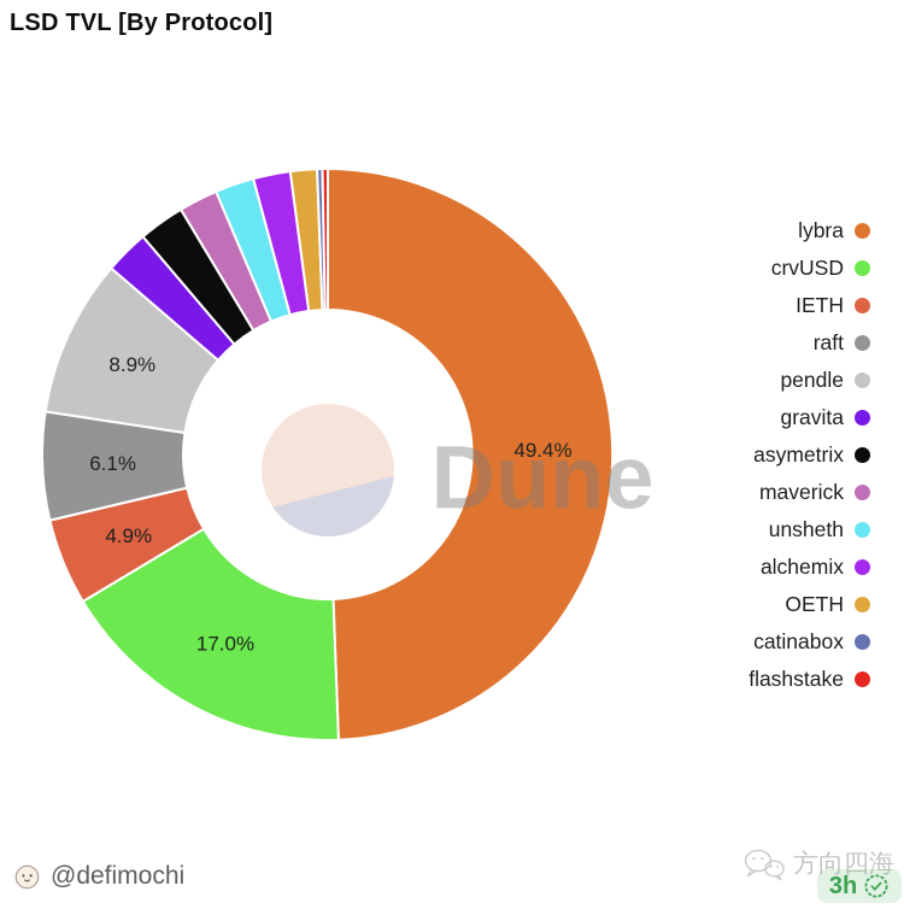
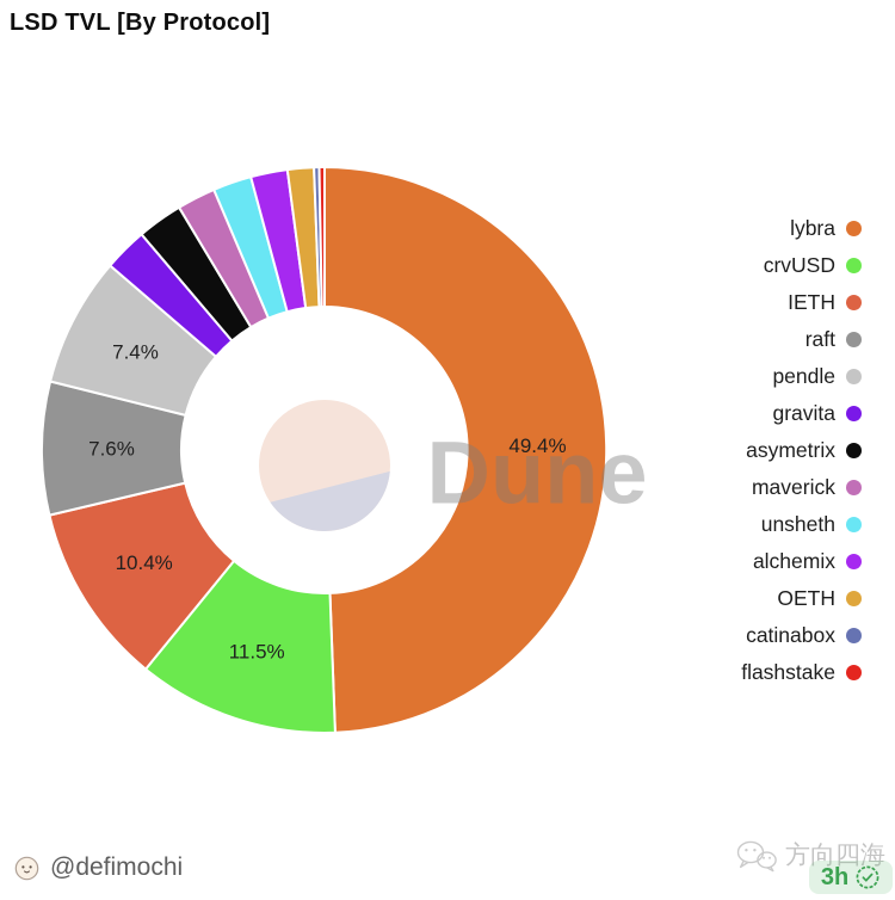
crvUSD: 17.0% -> 11.5%
IETH: 4.9% -> 10.4%
raft: 6.1% -> 7.6%
pendle: 8.9% -> 7.4%
